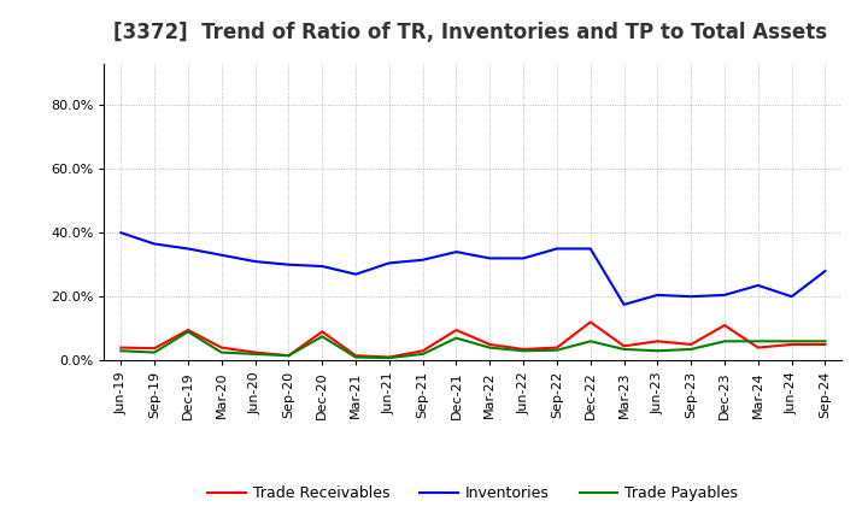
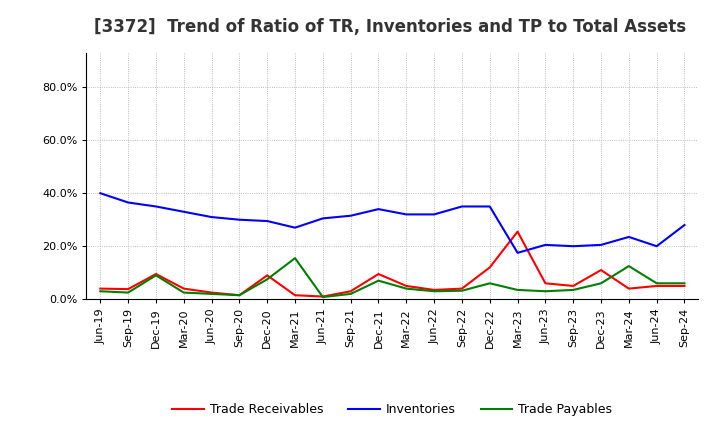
Trade Payables/Mar-21: 1.0% -> 15.5%
Trade Receivables/Mar-23: 4.5% -> 25.5%
Trade Payables/Mar-24: 6.0% -> 12.5%
